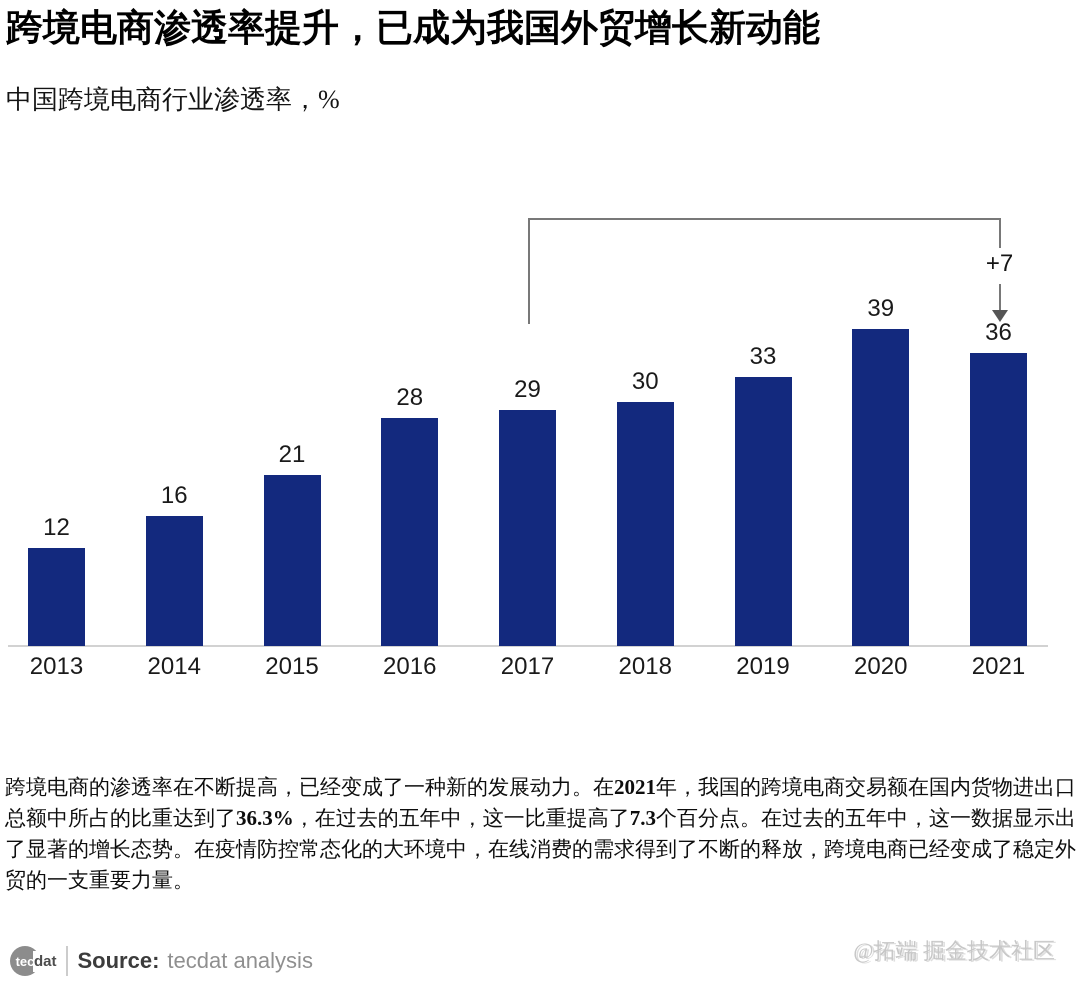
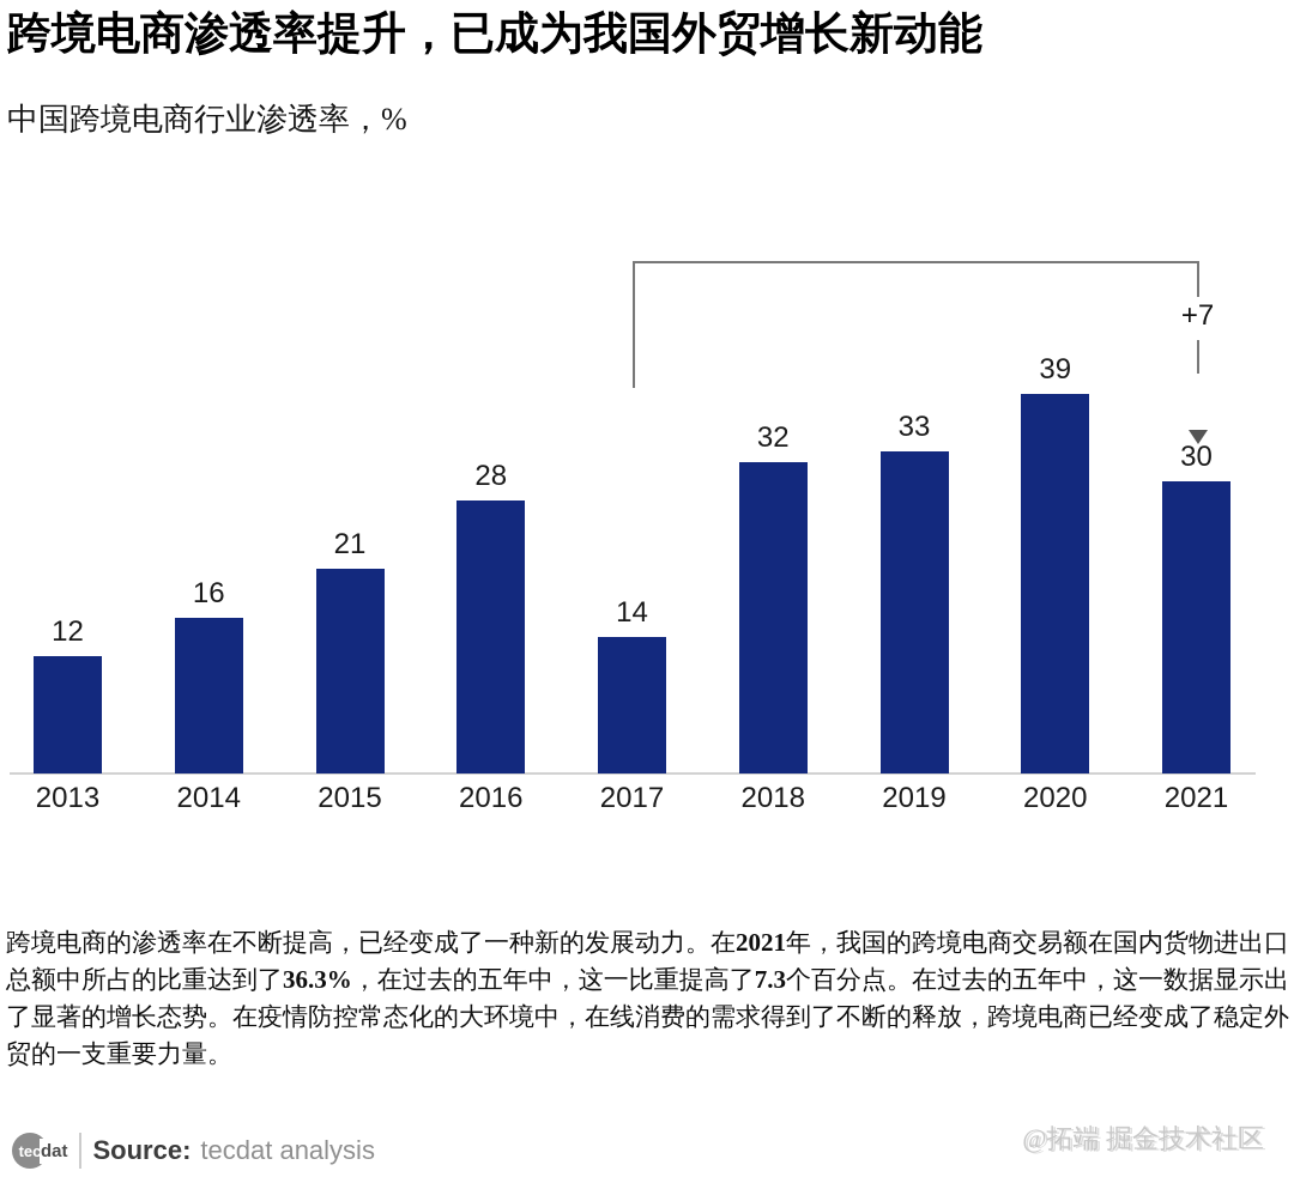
2017: 29 -> 14
2018: 30 -> 32
2021: 36 -> 30
